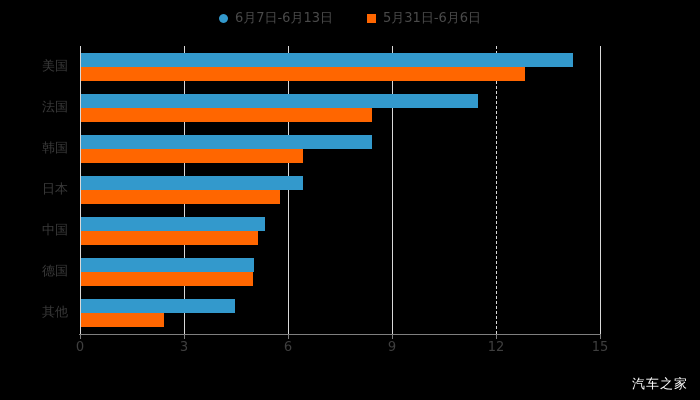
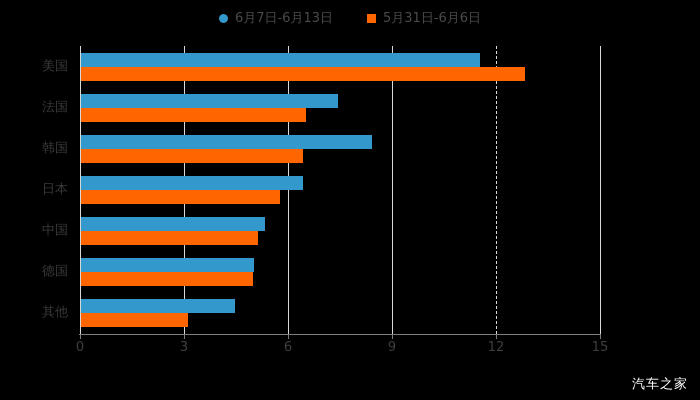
6月7日-6月13日/美国: 14.2 -> 11.5
6月7日-6月13日/法国: 11.4 -> 7.4
5月31日-6月6日/法国: 8.4 -> 6.5
5月31日-6月6日/其他: 2.4 -> 3.1
